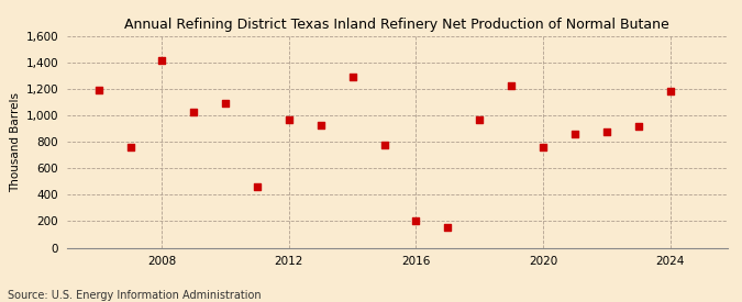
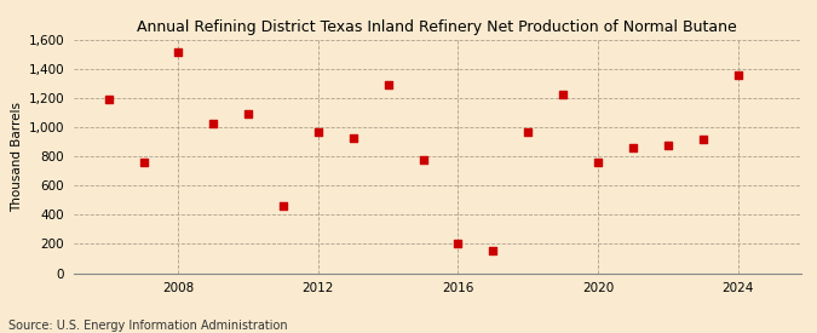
2008: 1,420 -> 1,520
2024: 1,180 -> 1,360
